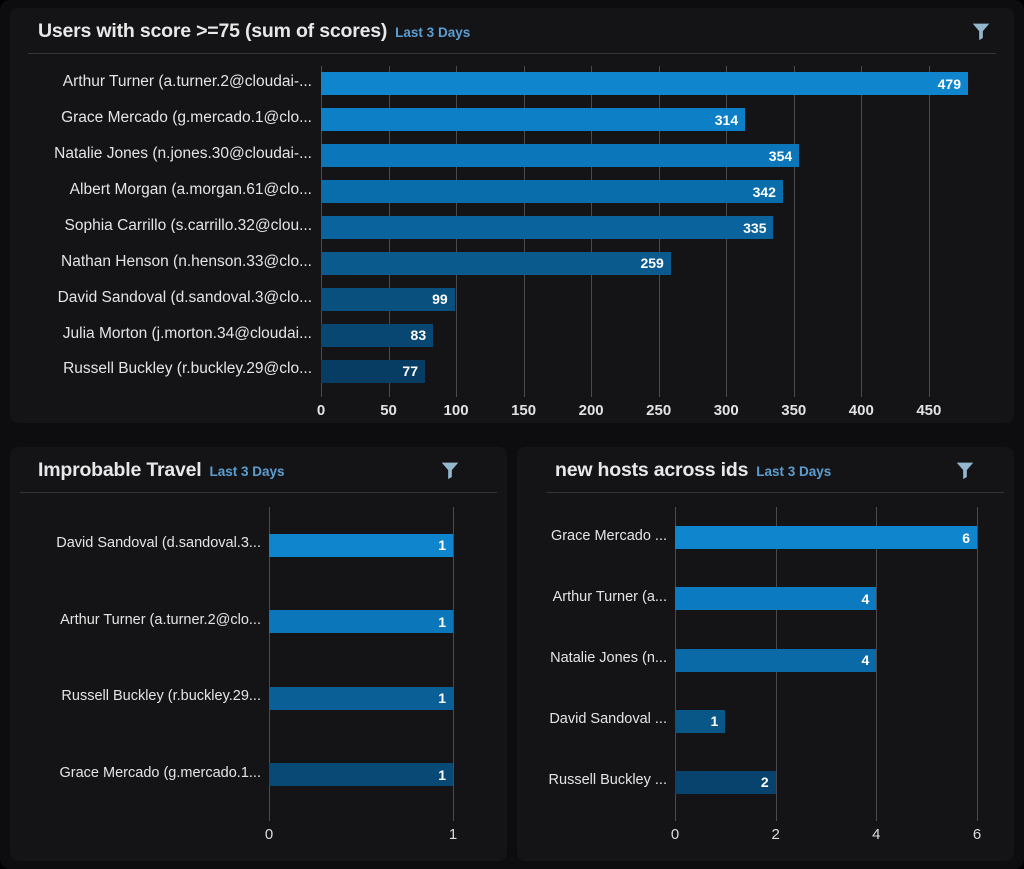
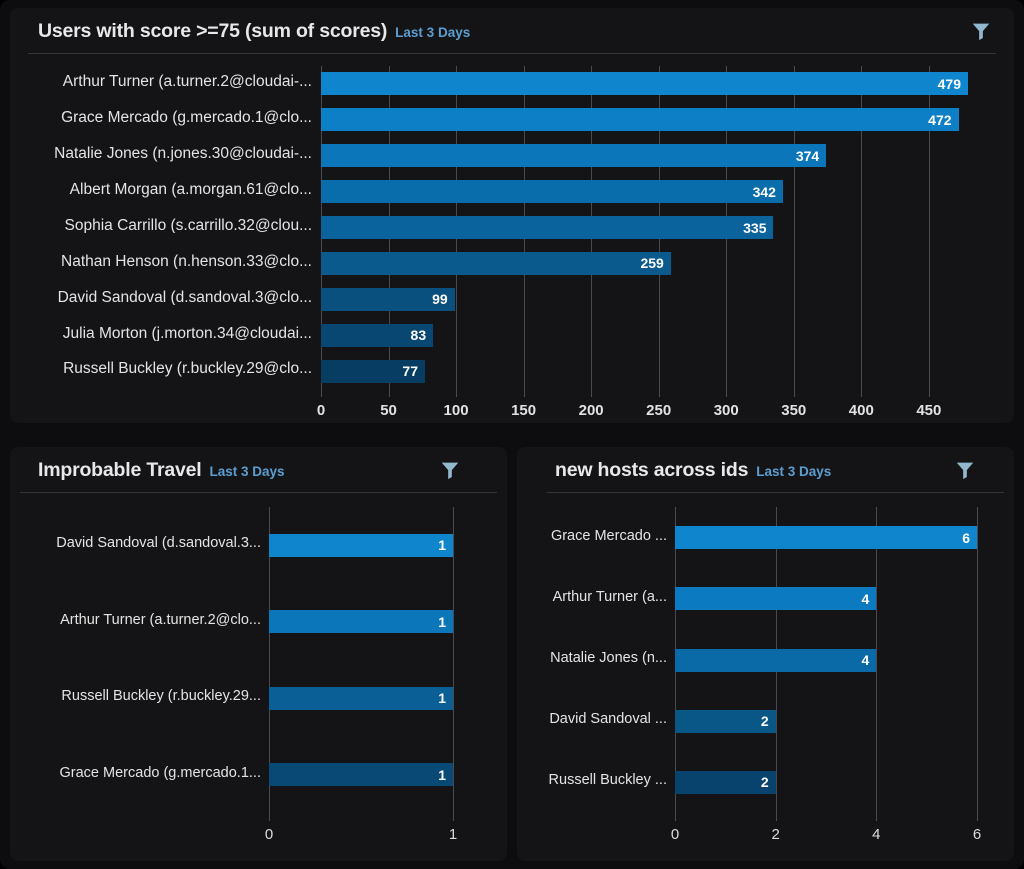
Users with score >=75 (sum of scores)/Grace Mercado (g.mercado.1@clo...: 314 -> 472
Users with score >=75 (sum of scores)/Natalie Jones (n.jones.30@cloudai-...: 354 -> 374
new hosts across ids/David Sandoval ...: 1 -> 2
